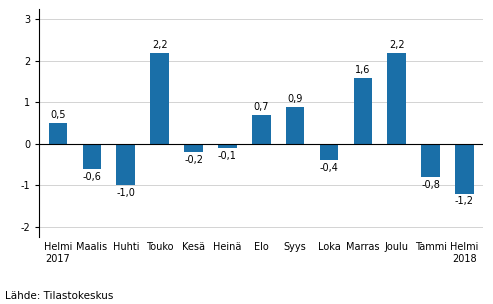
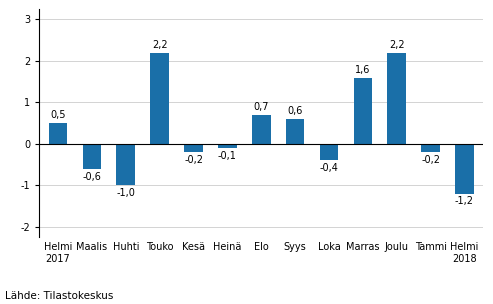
Syys: 0,9 -> 0,6
Tammi: -0,8 -> -0,2
